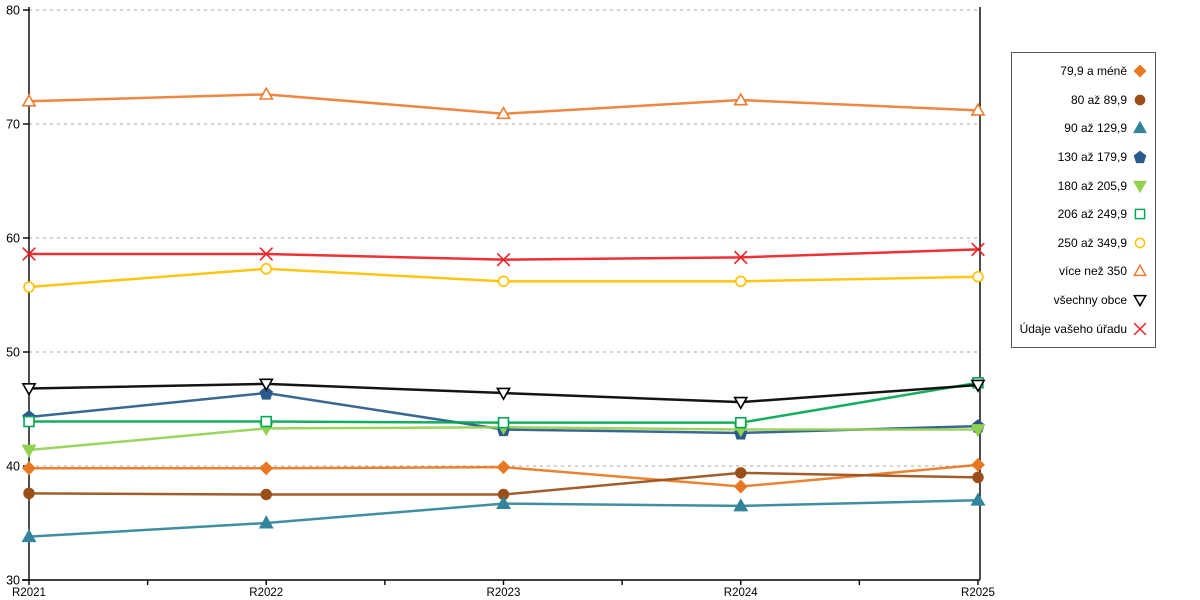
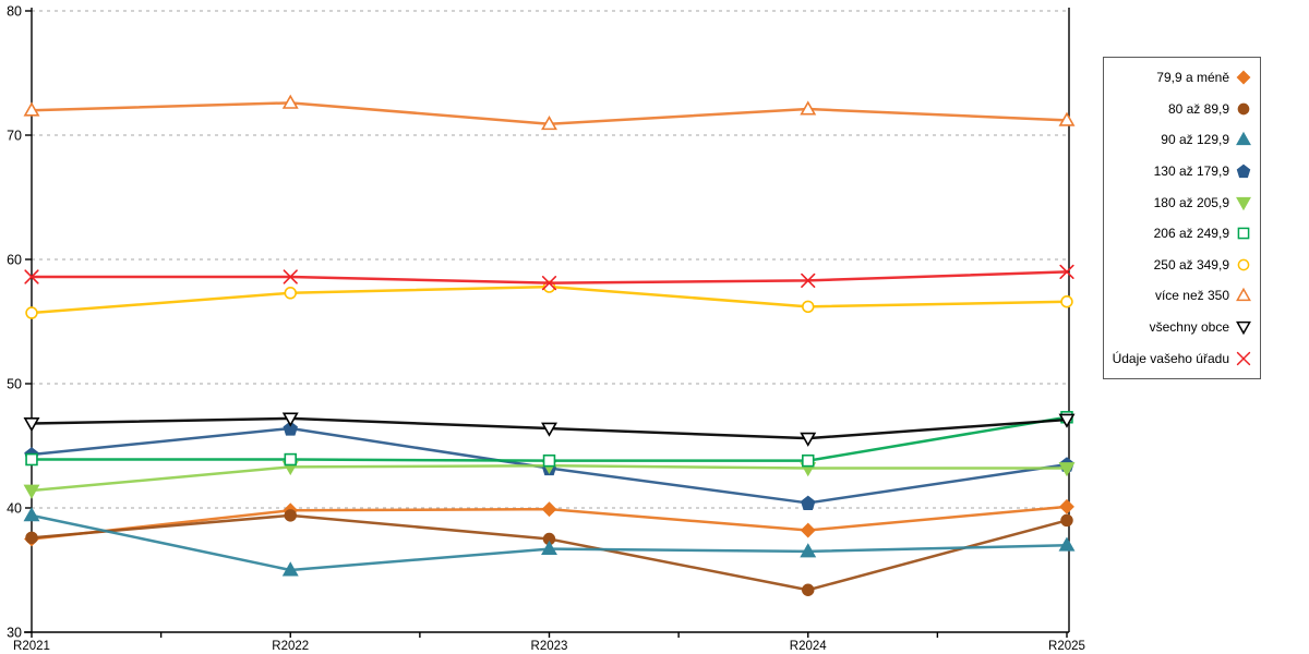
79,9 a méně/R2021: 39.8 -> 37.5
90 až 129,9/R2021: 33.8 -> 39.4
80 až 89,9/R2022: 37.5 -> 39.4
250 až 349,9/R2023: 56.2 -> 57.8
80 až 89,9/R2024: 39.4 -> 33.4
130 až 179,9/R2024: 42.9 -> 40.4
